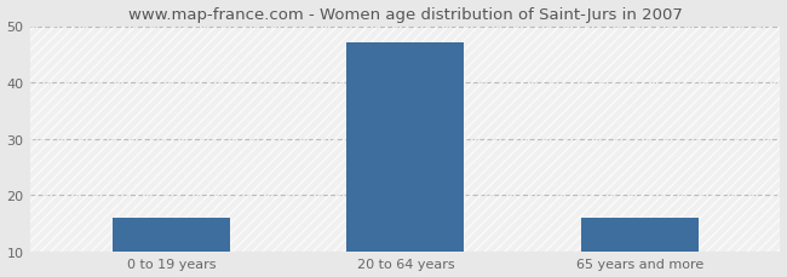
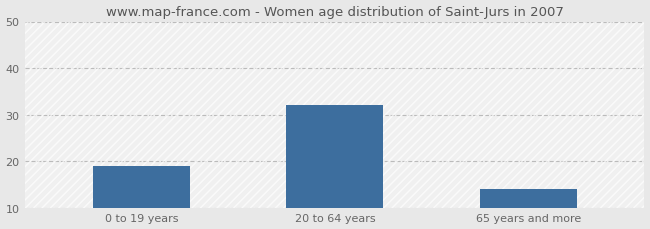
0 to 19 years: 16 -> 19
20 to 64 years: 47 -> 32
65 years and more: 16 -> 14
